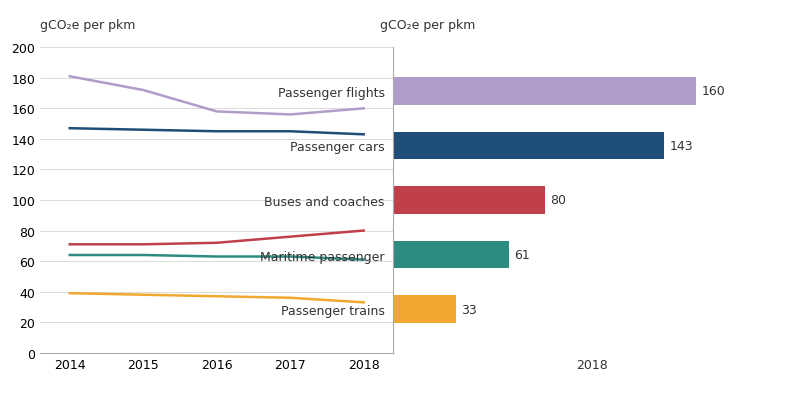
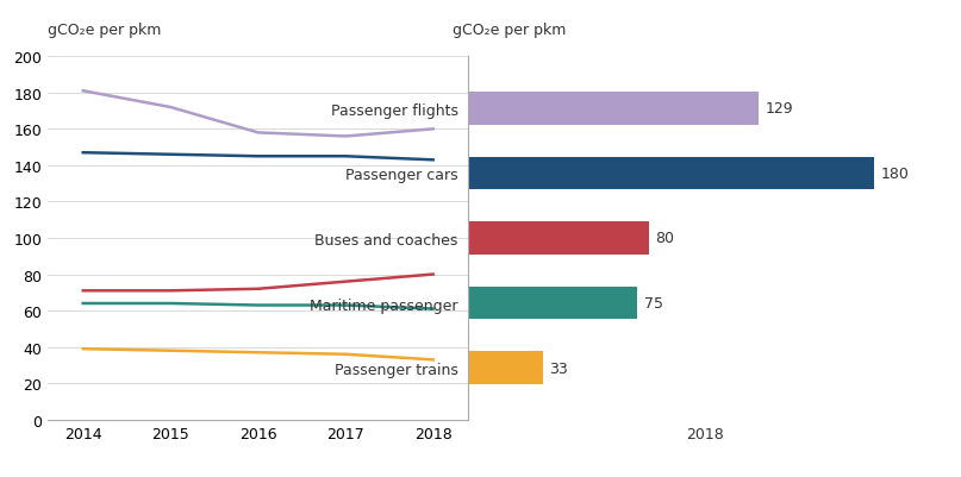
Passenger flights: 160 -> 129
Passenger cars: 143 -> 180
Maritime passenger: 61 -> 75
